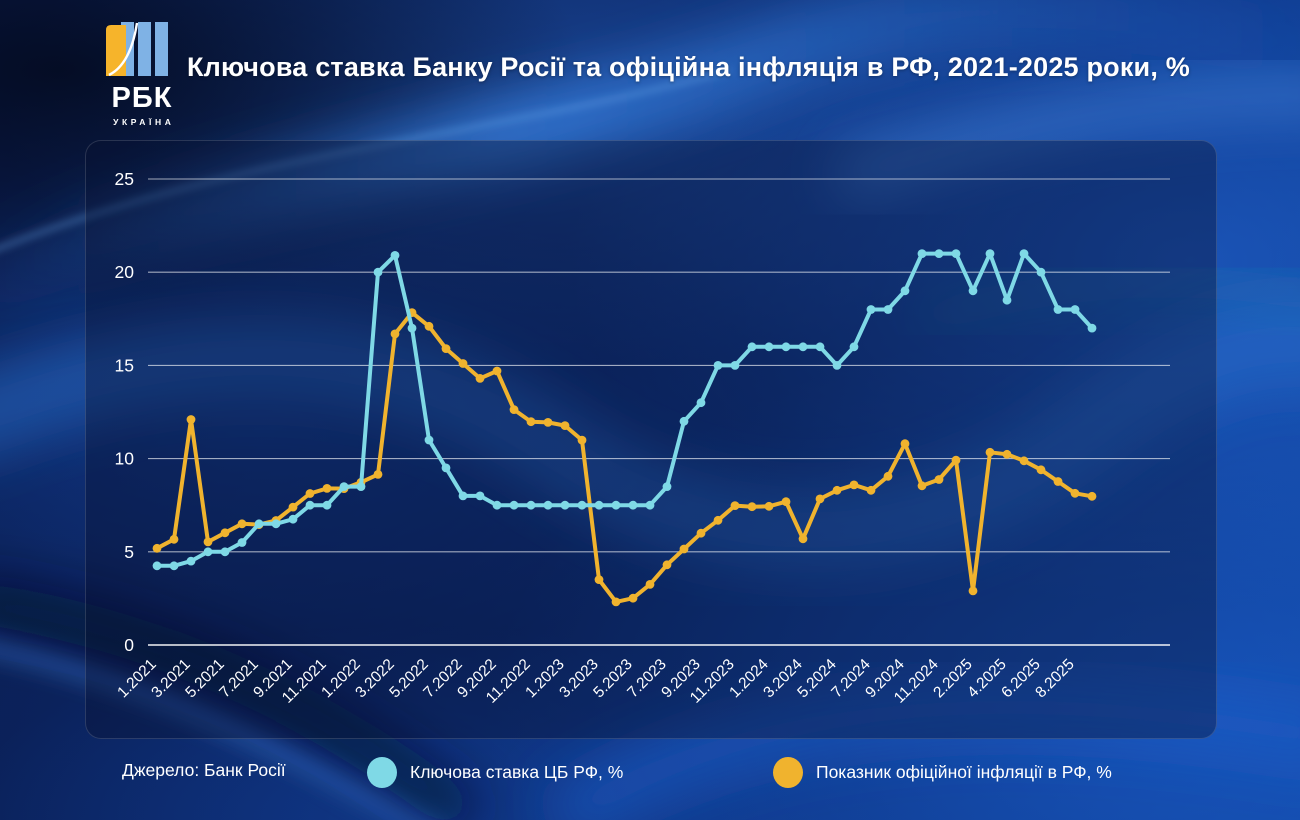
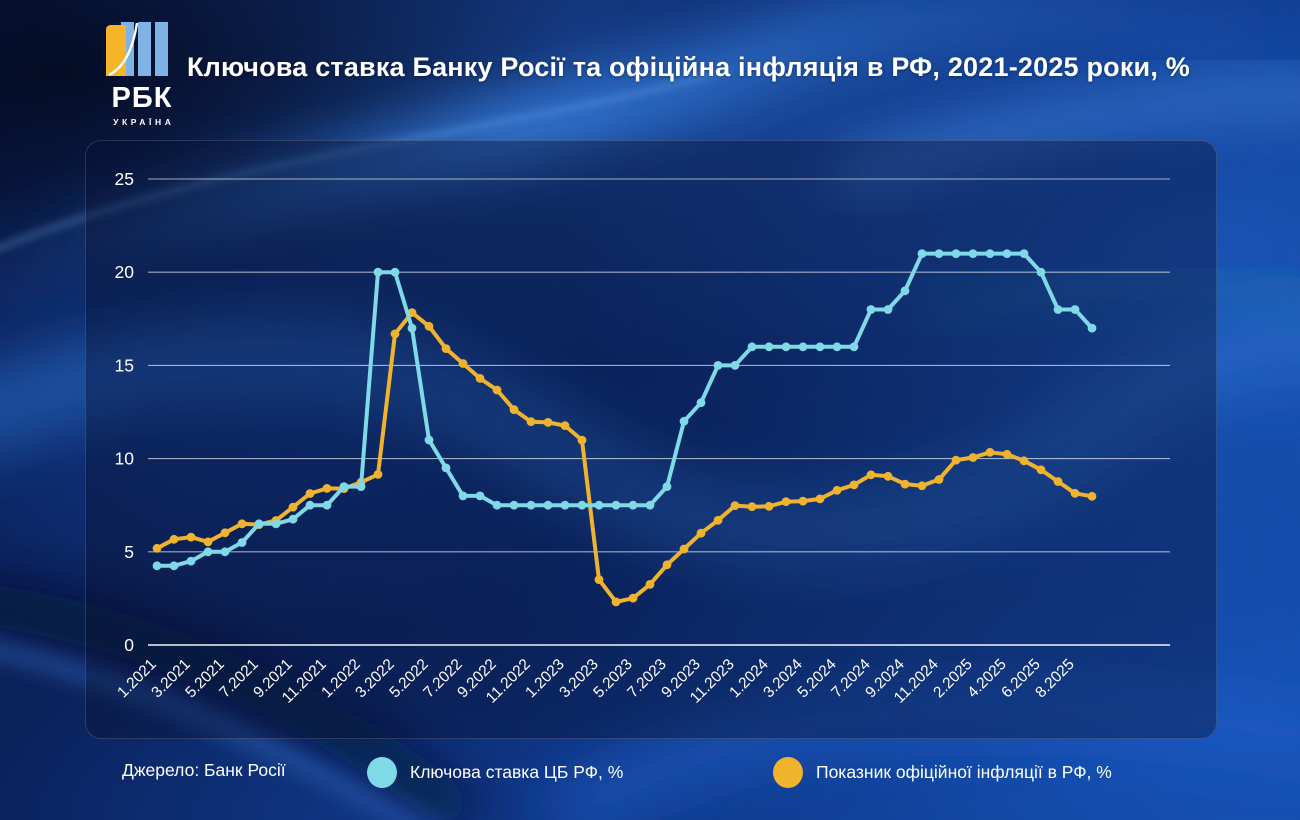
Показник офіційної інфляції в РФ, %/3.2021: 12.1 -> 5.8
Ключова ставка ЦБ РФ, %/3.2022: 20.9 -> 20.0
Показник офіційної інфляції в РФ, %/9.2022: 14.7 -> 13.7
Показник офіційної інфляції в РФ, %/3.2024: 5.7 -> 7.7
Ключова ставка ЦБ РФ, %/5.2024: 15.0 -> 16.0
Показник офіційної інфляції в РФ, %/7.2024: 8.3 -> 9.1
Показник офіційної інфляції в РФ, %/9.2024: 10.8 -> 8.6
Ключова ставка ЦБ РФ, %/2.2025: 19.0 -> 21.0
Показник офіційної інфляції в РФ, %/2.2025: 2.9 -> 10.1
Ключова ставка ЦБ РФ, %/4.2025: 18.5 -> 21.0
